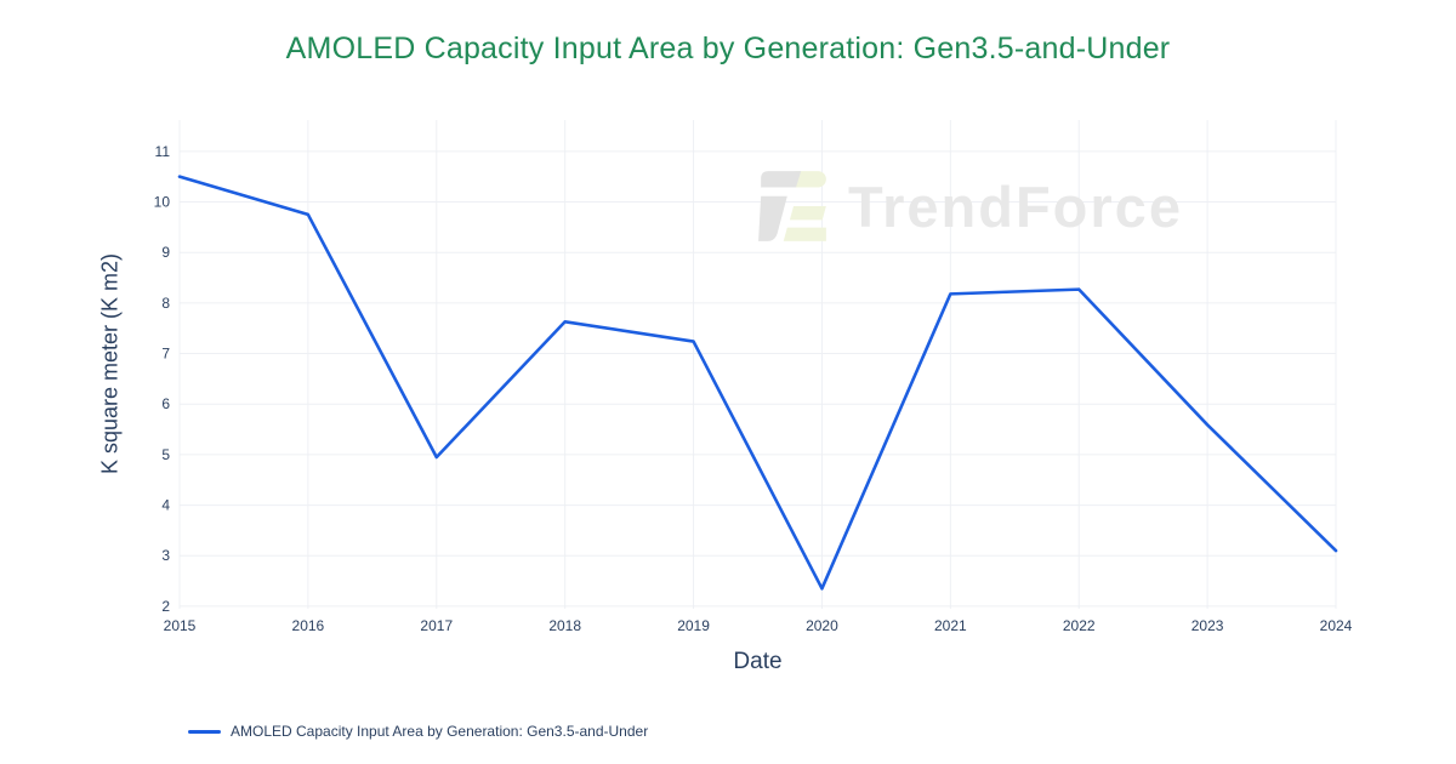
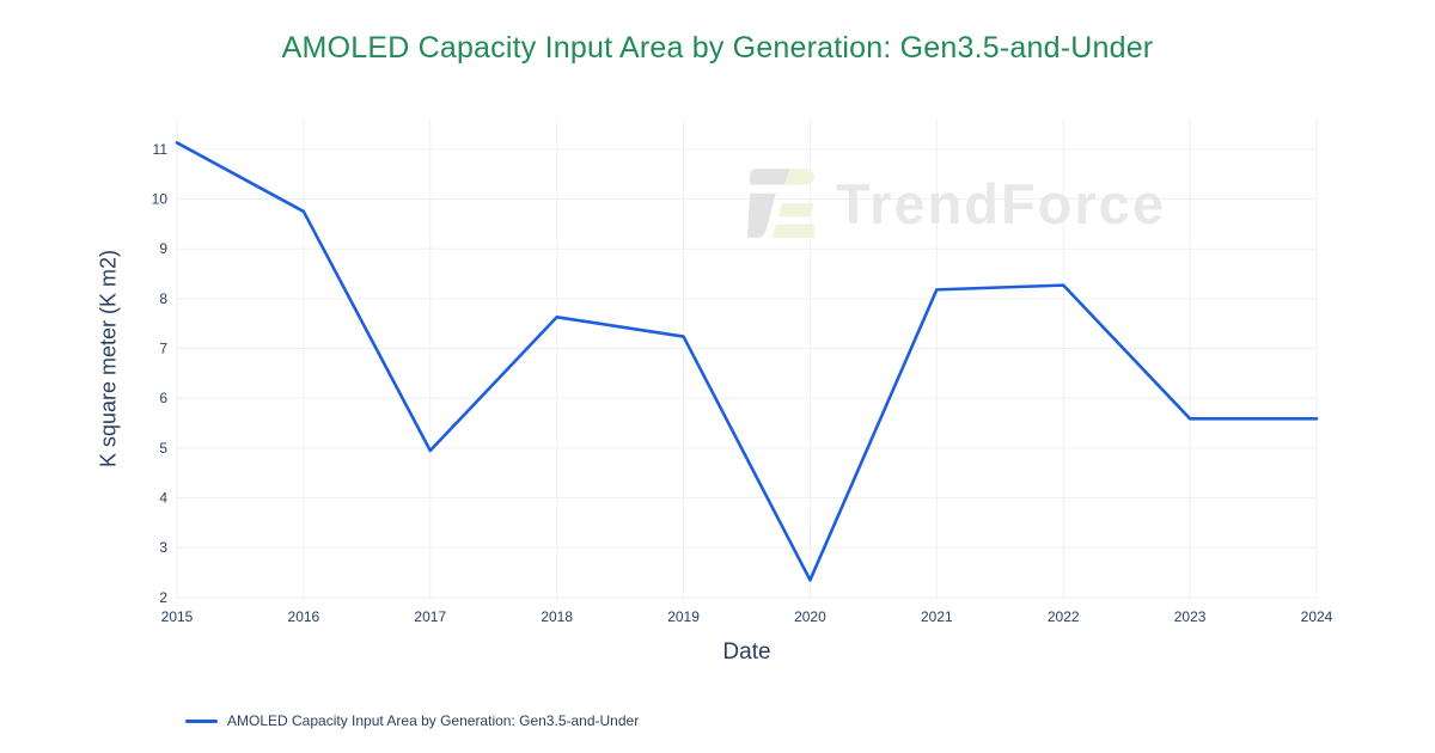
2015: 10.5 -> 11.1
2024: 3.1 -> 5.6
